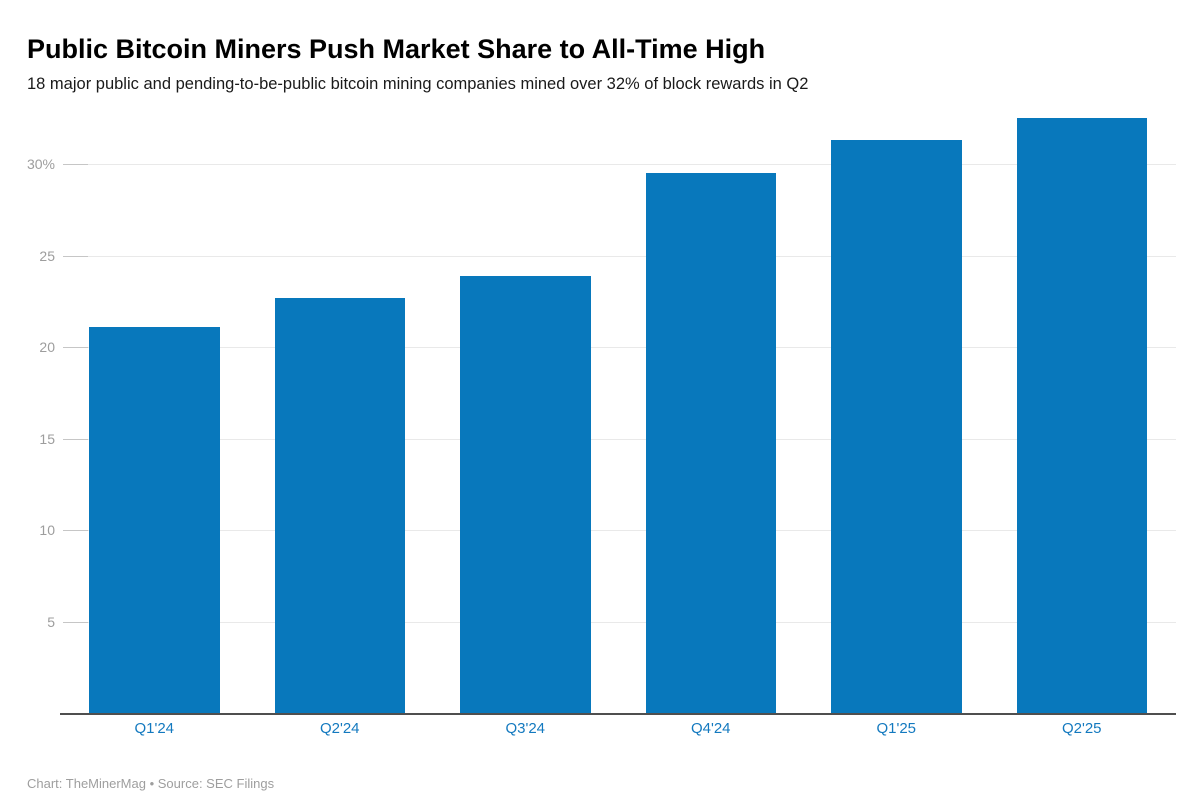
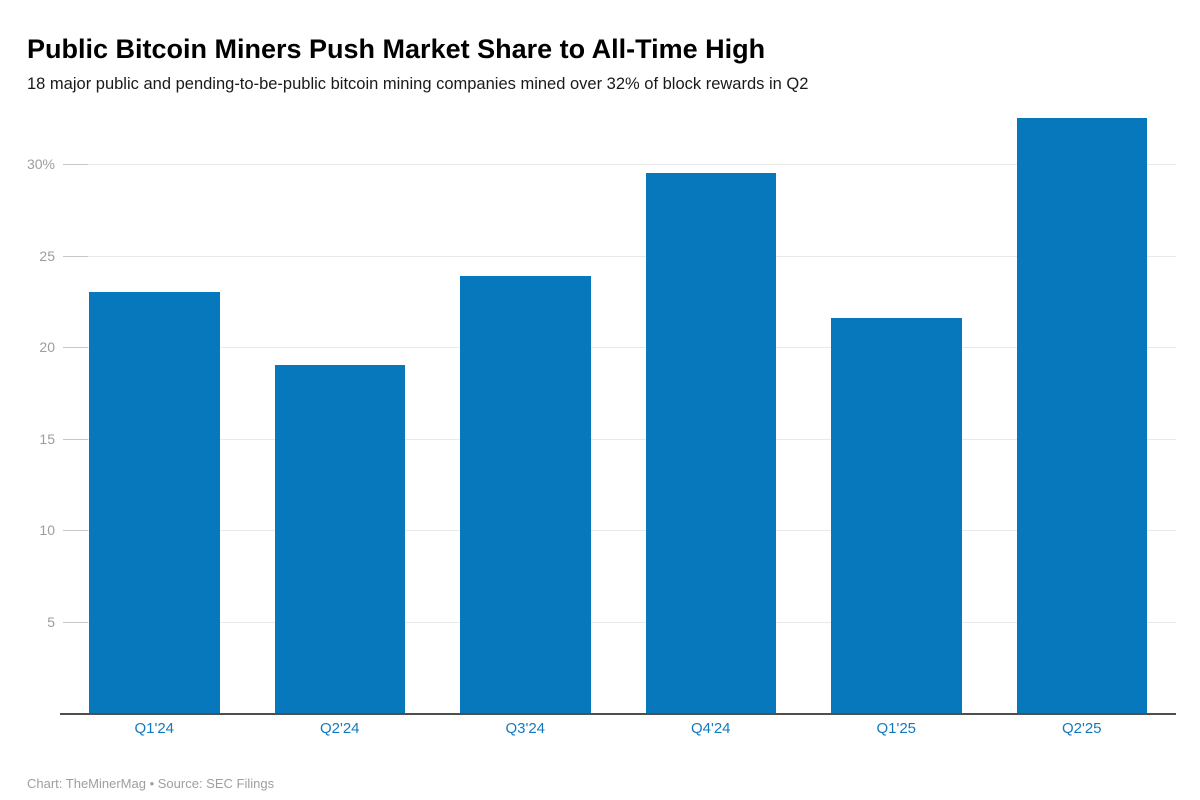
Q1'24: 21.1% -> 23.0%
Q2'24: 22.7% -> 19.0%
Q1'25: 31.3% -> 21.6%
